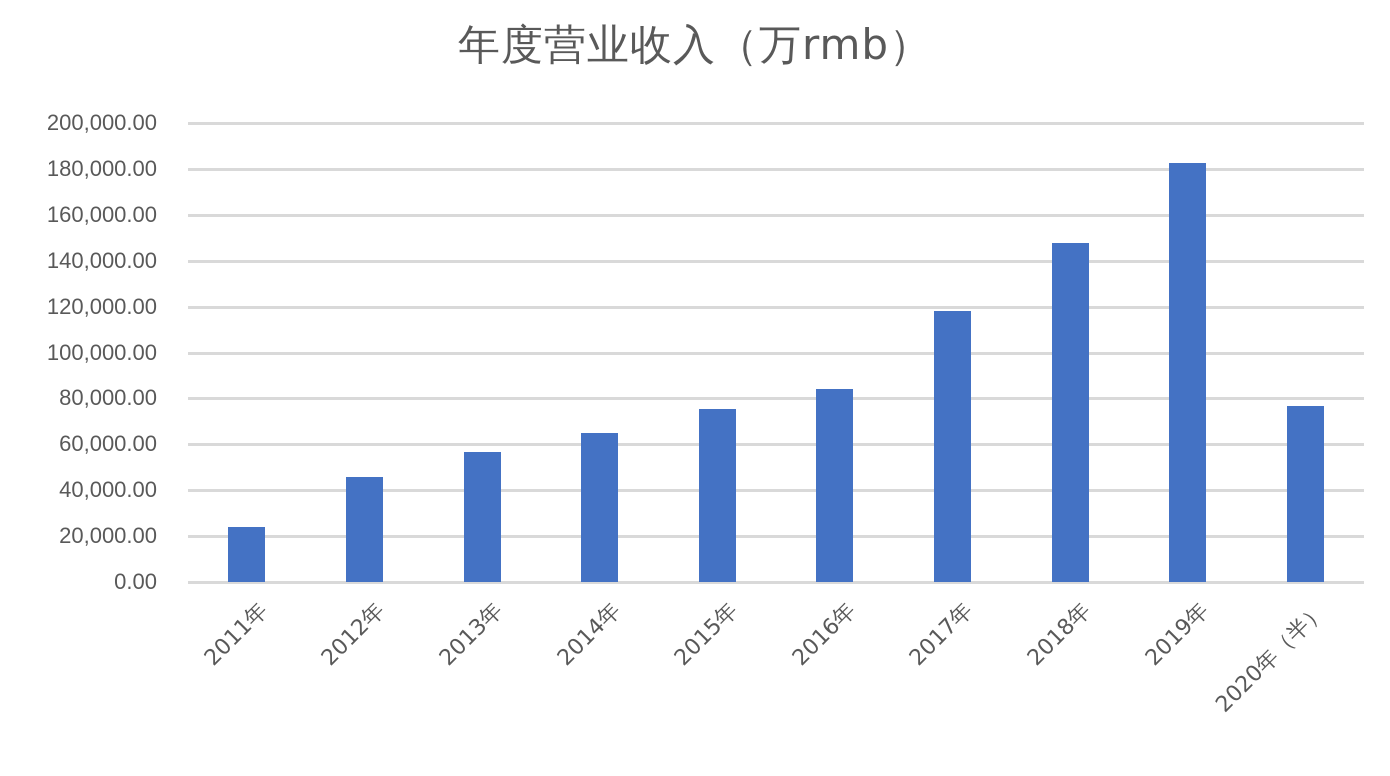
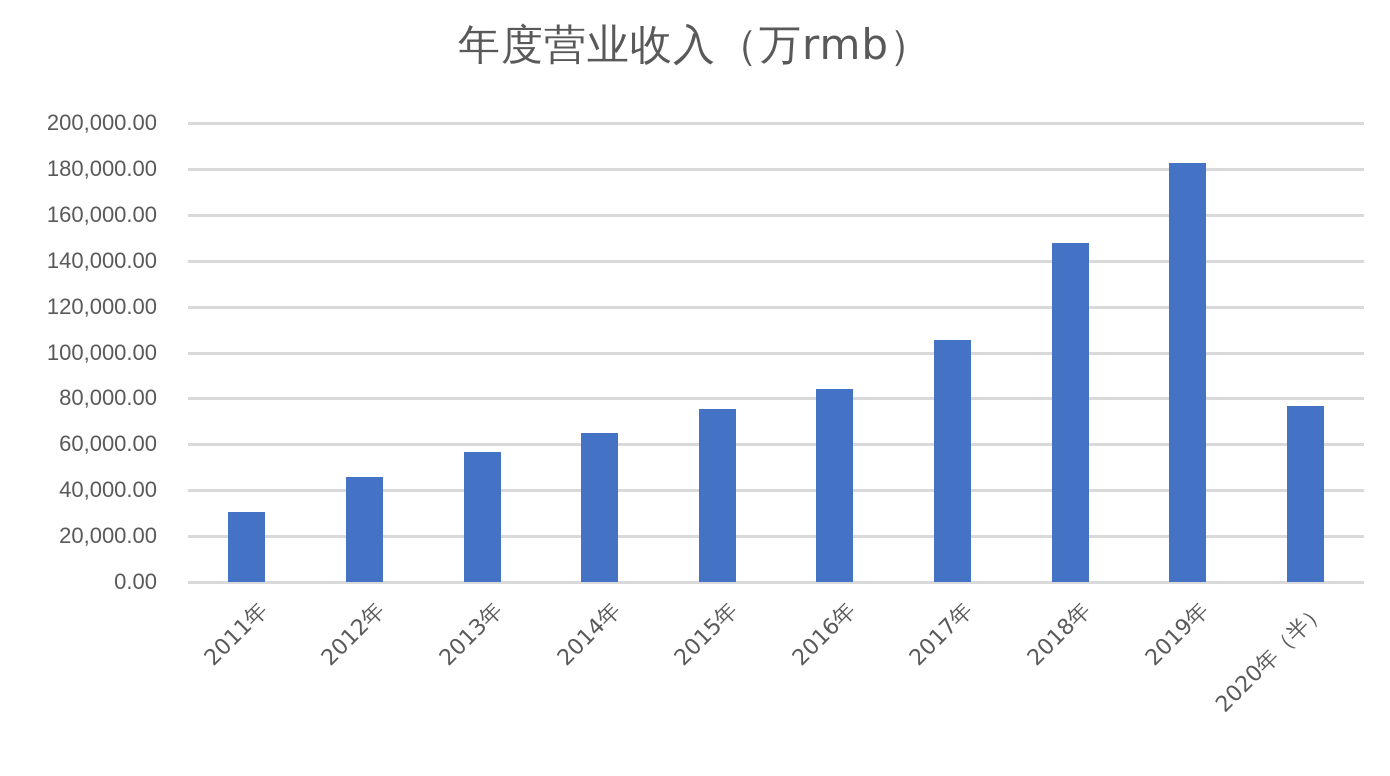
2011年: 24000 -> 30000
2017年: 118000 -> 105000
